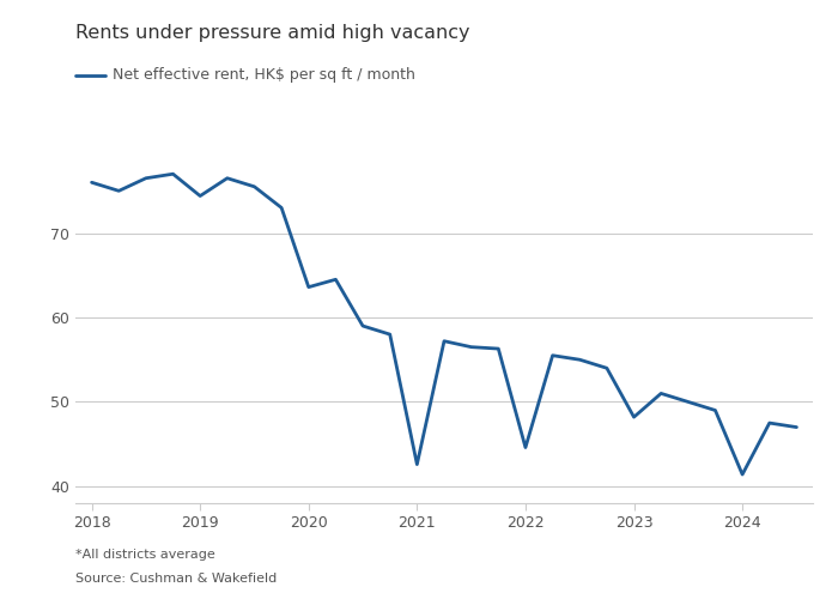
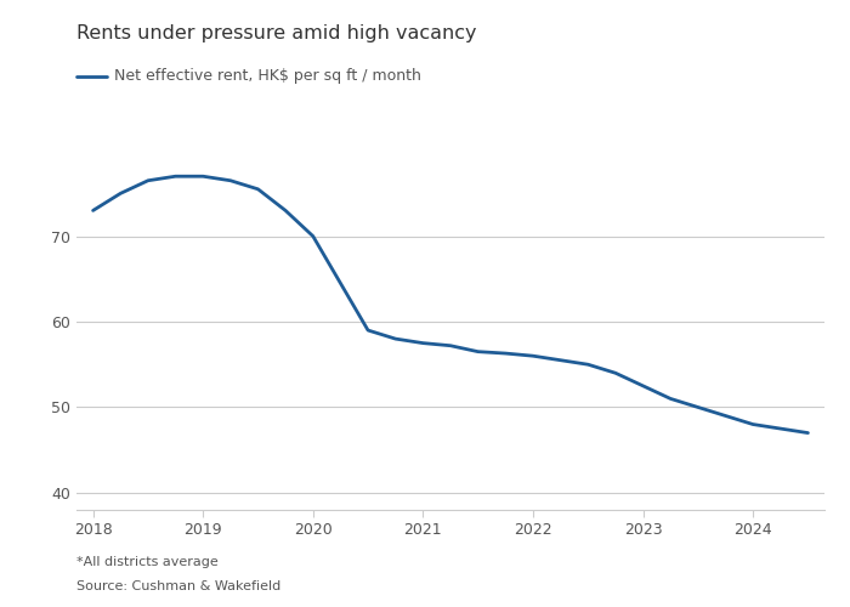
2018: 76.0 -> 73.0
2019: 74.4 -> 77.0
2020: 63.6 -> 70.0
2021: 42.6 -> 57.5
2022: 44.6 -> 56.0
2023: 48.2 -> 52.5
2024: 41.4 -> 48.0
